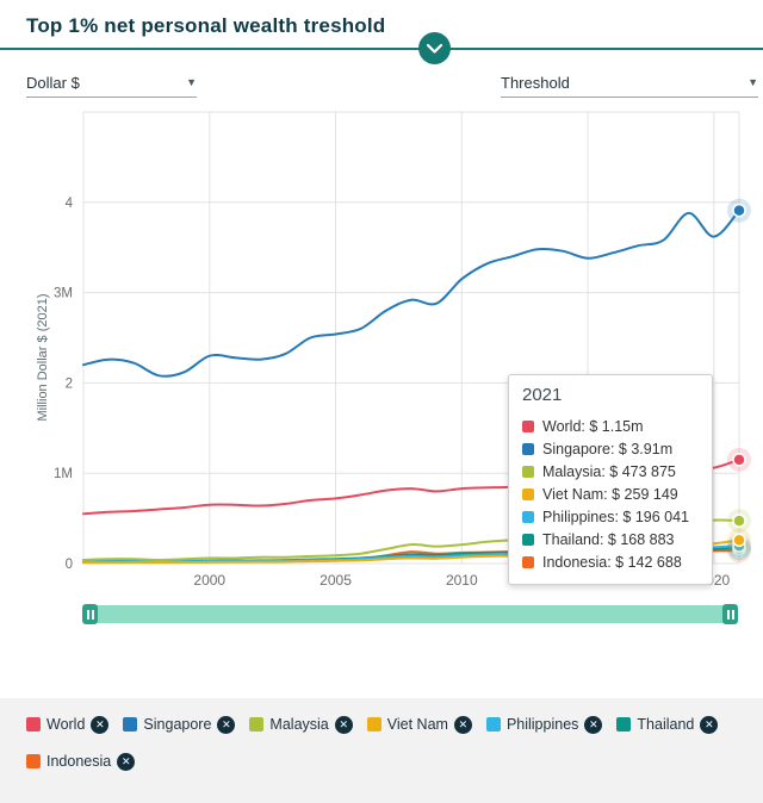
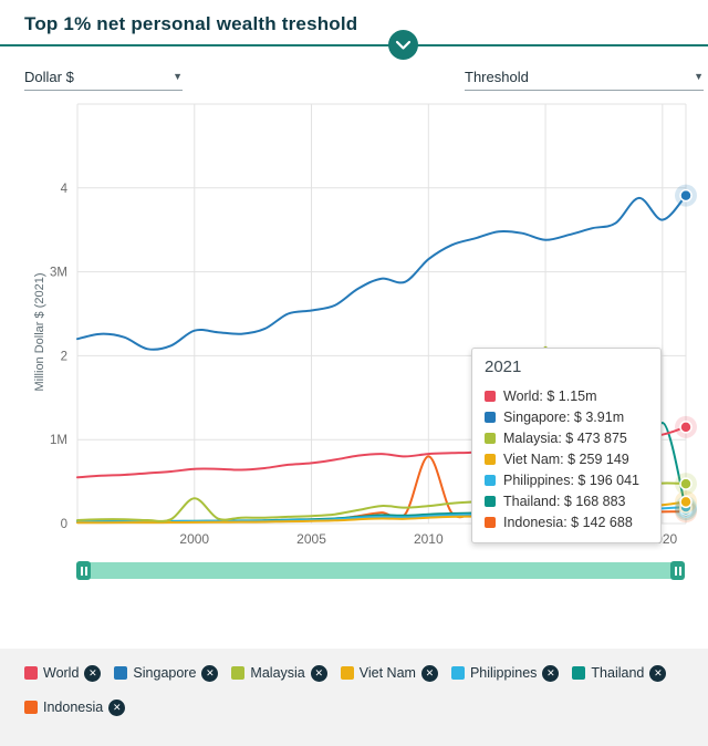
Malaysia/2000: 0.1 -> 0.3
Indonesia/2010: 0.1 -> 0.8
Malaysia/2015: 0.3 -> 2.1
Thailand/2020: 0.2 -> 1.2
